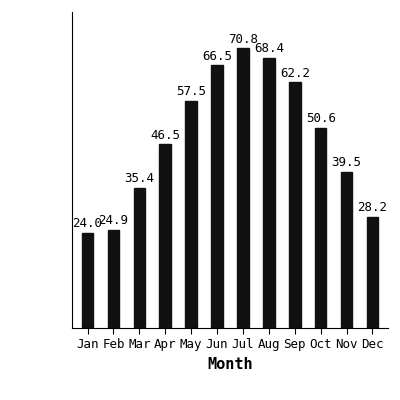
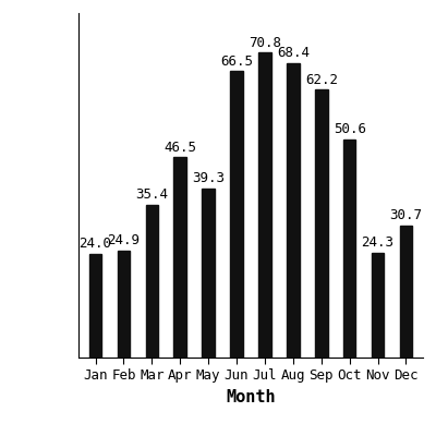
May: 57.5 -> 39.3
Nov: 39.5 -> 24.3
Dec: 28.2 -> 30.7
